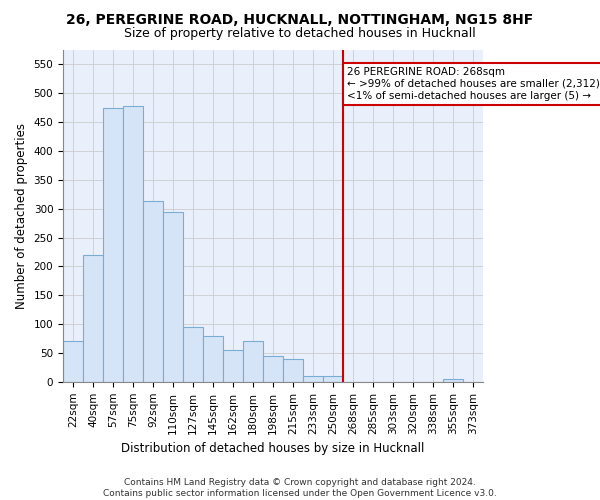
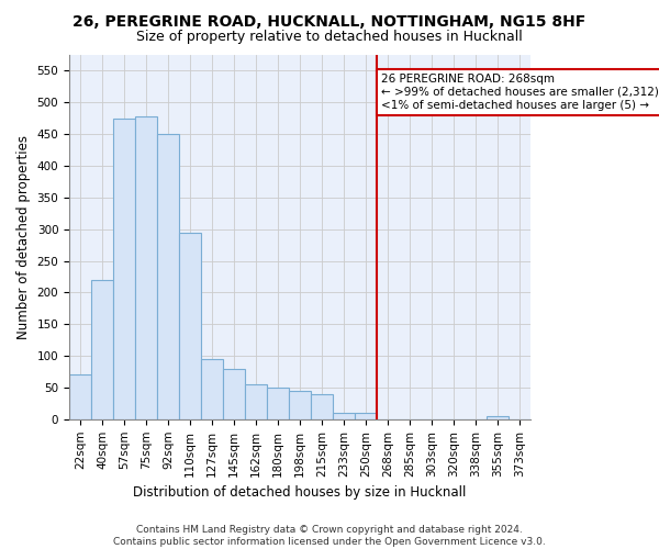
92sqm: 314 -> 450
180sqm: 70 -> 50
